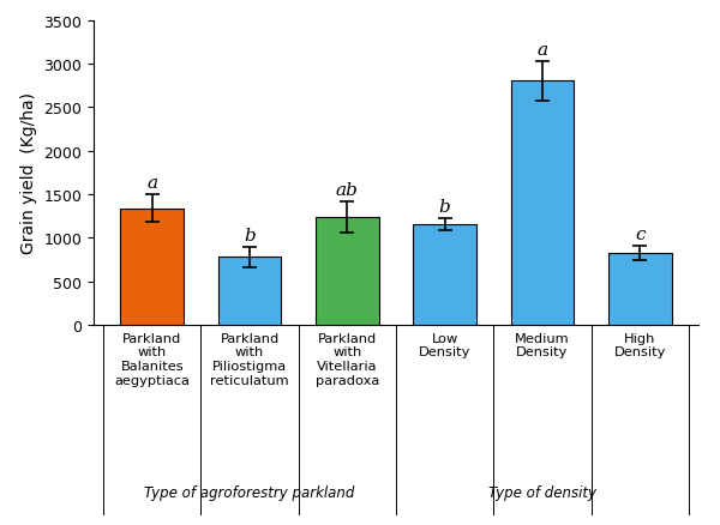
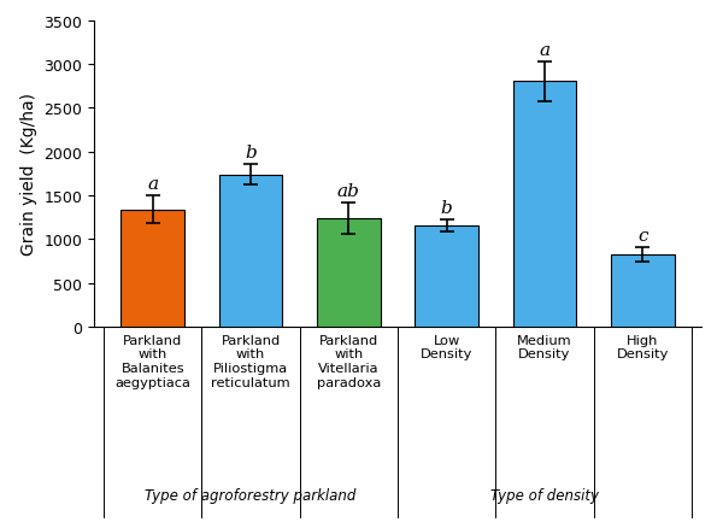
Parkland with Piliostigma reticulatum: 780 -> 1740
